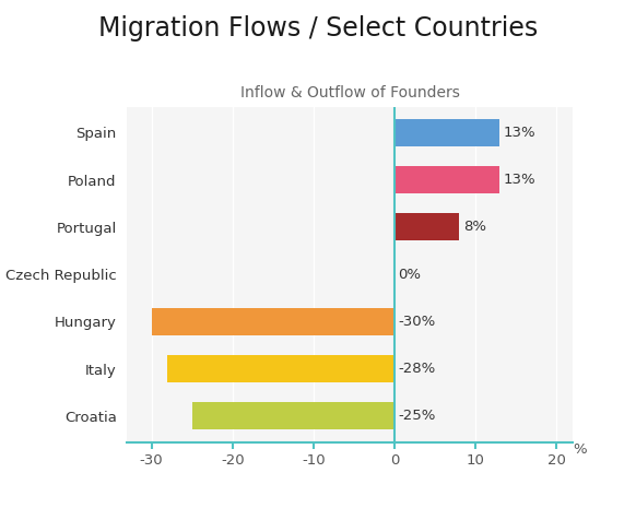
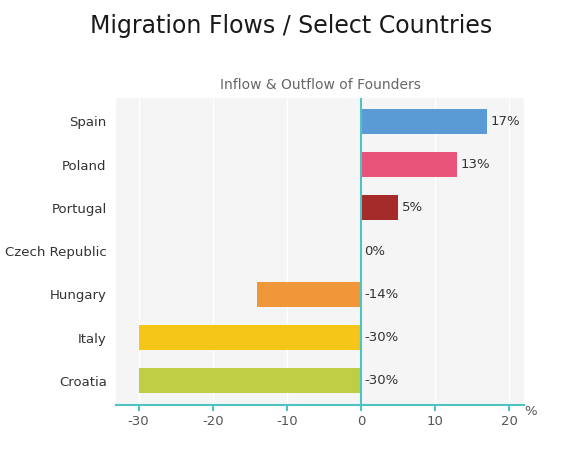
Spain: 13% -> 17%
Portugal: 8% -> 5%
Hungary: -30% -> -14%
Italy: -28% -> -30%
Croatia: -25% -> -30%
